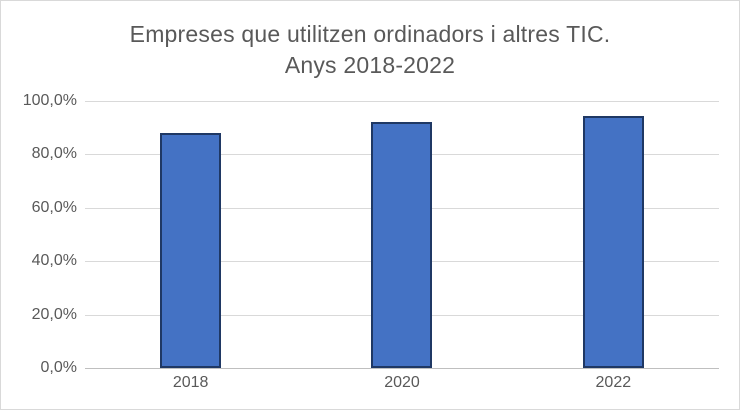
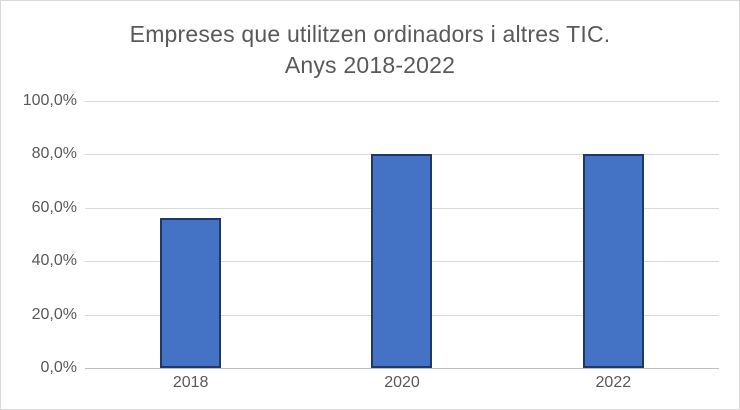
2018: 88% -> 56%
2020: 92% -> 80%
2022: 94% -> 80%
